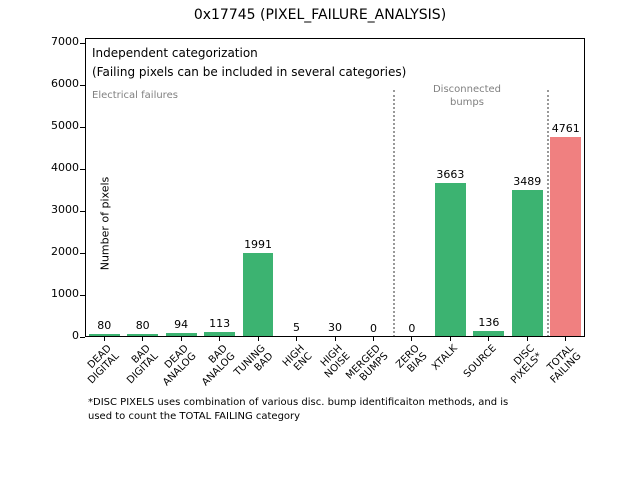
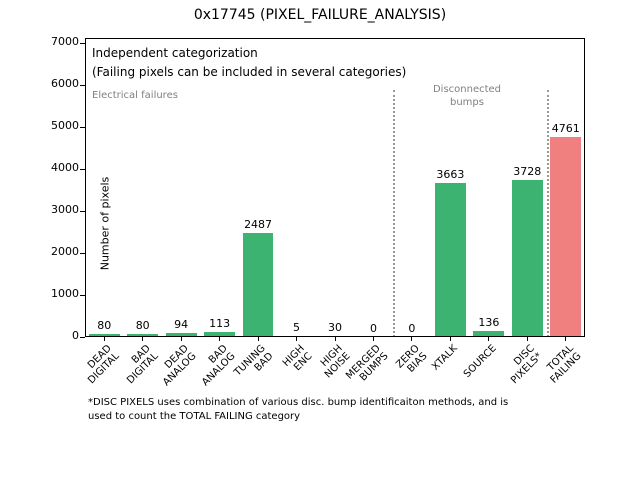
TUNING BAD: 1991 -> 2487
DISC PIXELS*: 3489 -> 3728
